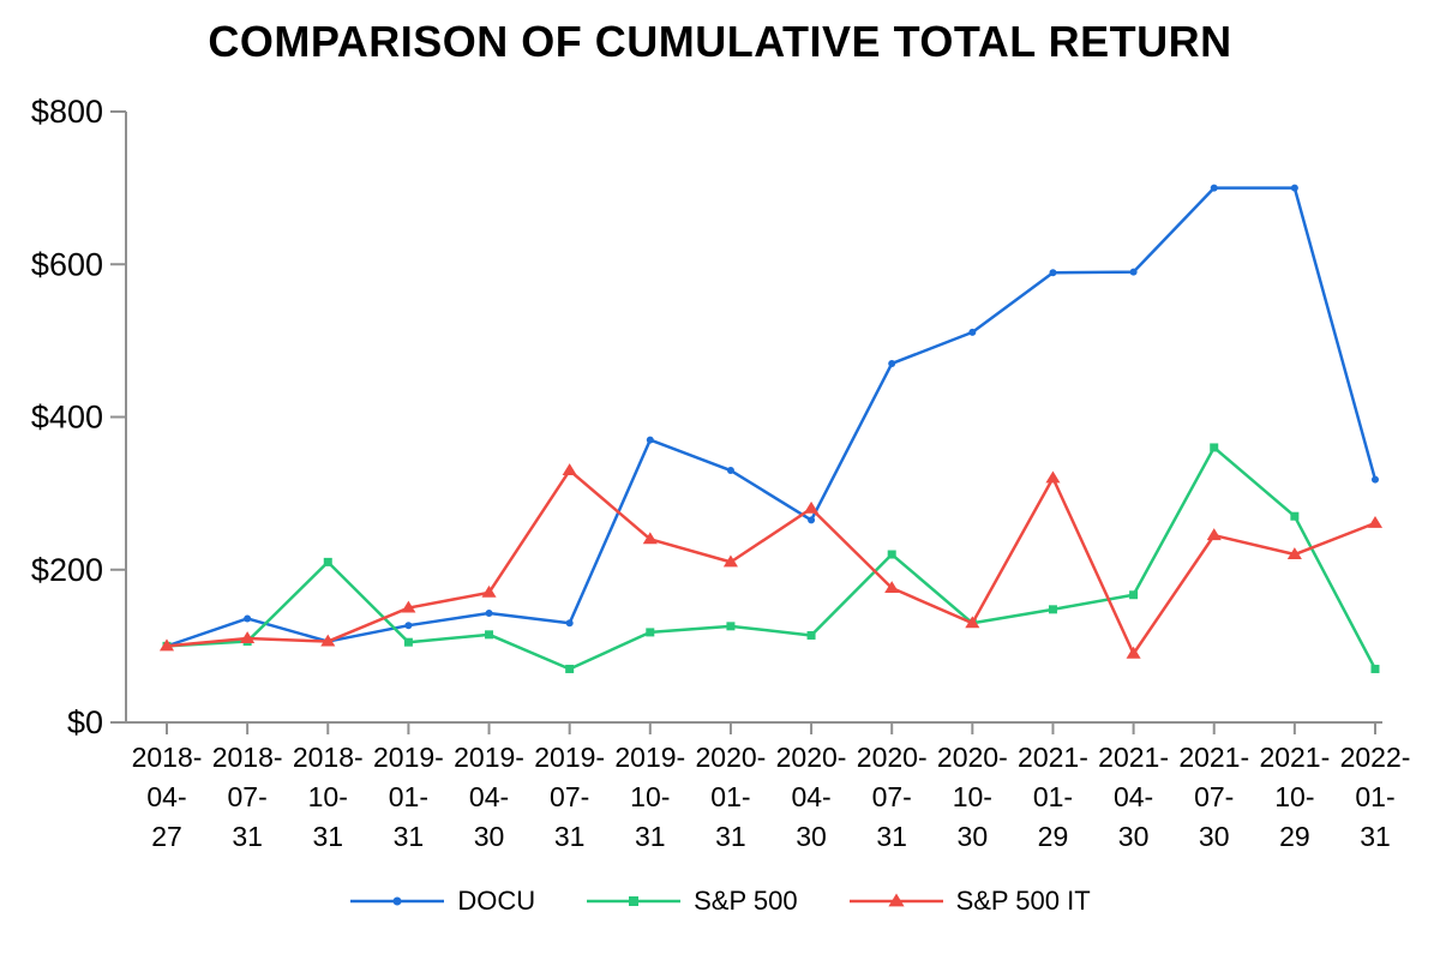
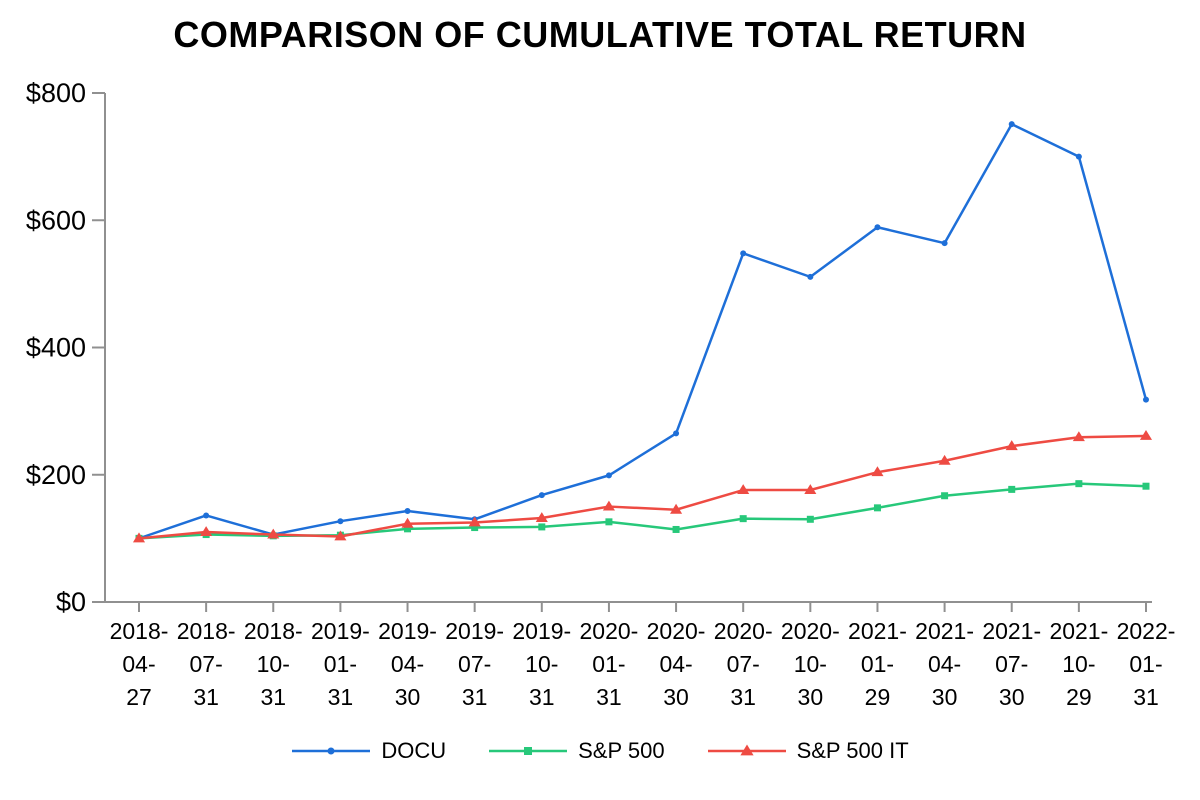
S&P 500/2018-10-31: $210 -> $100
S&P 500 IT/2019-01-31: $150 -> $100
S&P 500 IT/2019-04-30: $170 -> $120
S&P 500/2019-07-31: $70 -> $120
S&P 500 IT/2019-07-31: $330 -> $120
DOCU/2019-10-31: $370 -> $170
S&P 500 IT/2019-10-31: $240 -> $130
DOCU/2020-01-31: $330 -> $200
S&P 500 IT/2020-01-31: $210 -> $150
S&P 500 IT/2020-04-30: $280 -> $140
DOCU/2020-07-31: $470 -> $550
S&P 500/2020-07-31: $220 -> $130
S&P 500 IT/2020-10-30: $130 -> $180
S&P 500 IT/2021-01-29: $320 -> $200
DOCU/2021-04-30: $590 -> $560
S&P 500 IT/2021-04-30: $90 -> $220
DOCU/2021-07-30: $700 -> $750
S&P 500/2021-07-30: $360 -> $180
S&P 500/2021-10-29: $270 -> $190
S&P 500 IT/2021-10-29: $220 -> $260
S&P 500/2022-01-31: $70 -> $180
